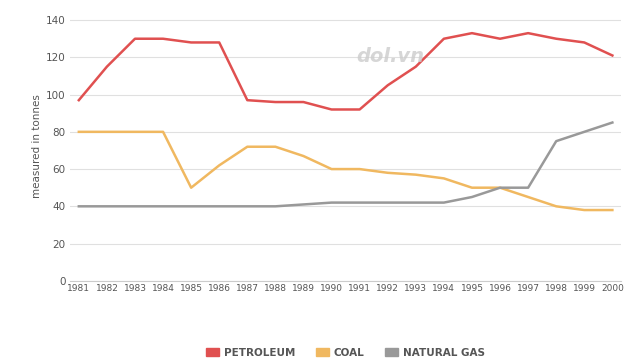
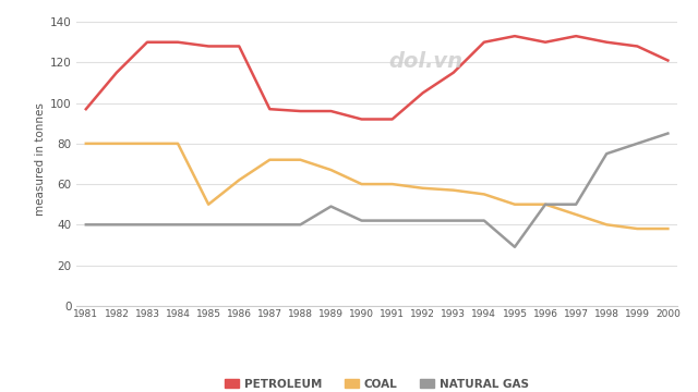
NATURAL GAS/1989: 41 -> 49
NATURAL GAS/1995: 45 -> 29
